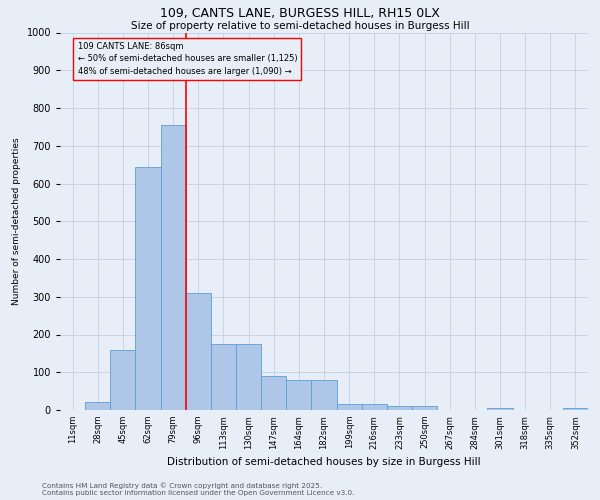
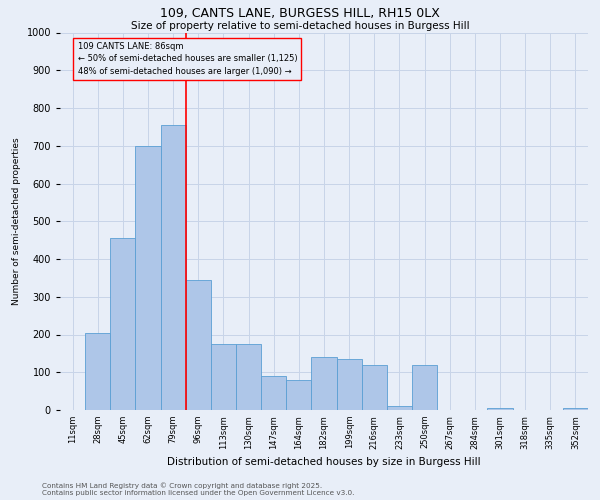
28sqm: 20 -> 205
45sqm: 160 -> 455
62sqm: 645 -> 700
96sqm: 310 -> 345
182sqm: 80 -> 140
199sqm: 15 -> 135
216sqm: 15 -> 120
250sqm: 10 -> 120
